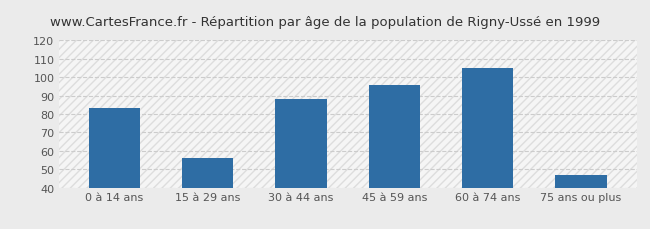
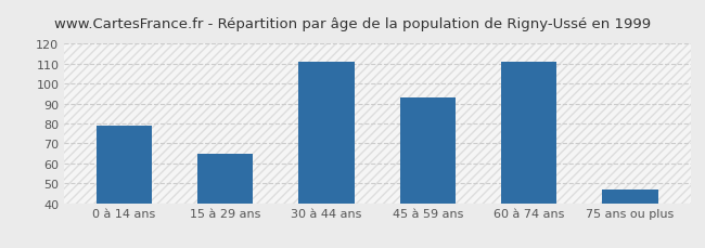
0 à 14 ans: 83 -> 79
15 à 29 ans: 56 -> 65
30 à 44 ans: 88 -> 111
45 à 59 ans: 96 -> 93
60 à 74 ans: 105 -> 111
